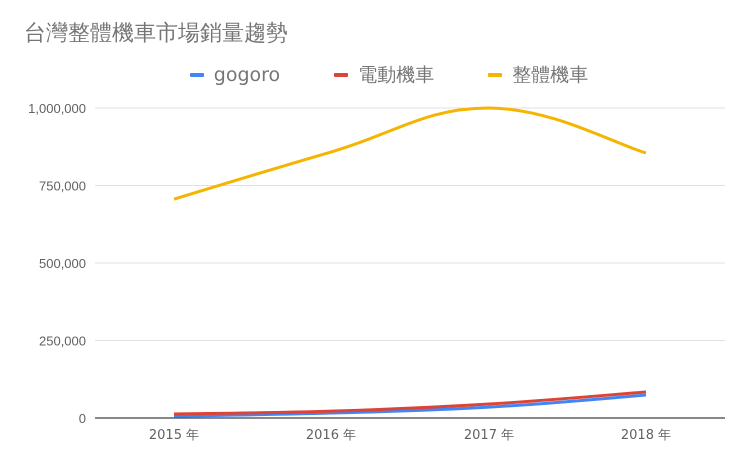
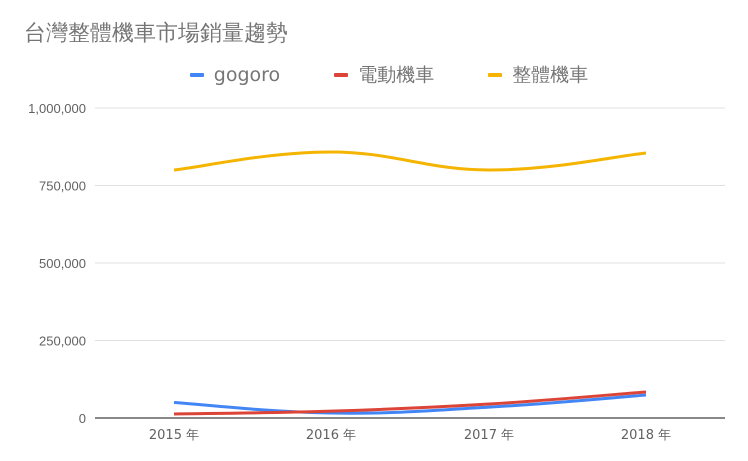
gogoro/2015 年: 10000 -> 50000
整體機車/2015 年: 710000 -> 800000
整體機車/2017 年: 1000000 -> 800000
